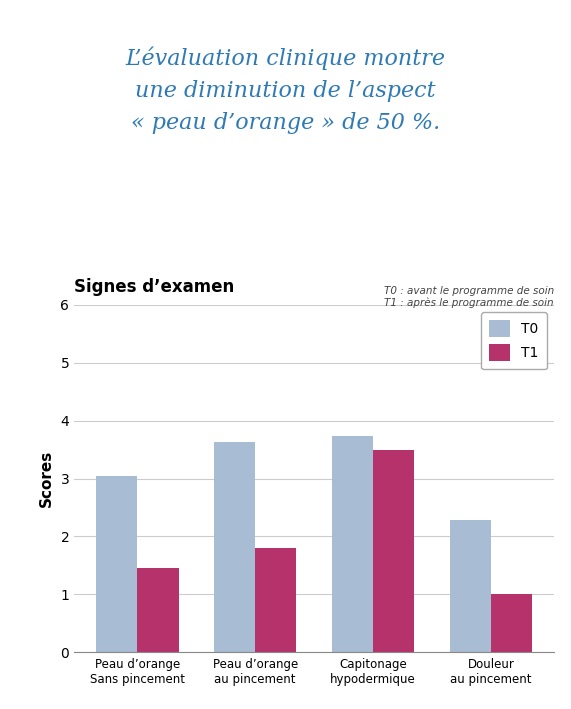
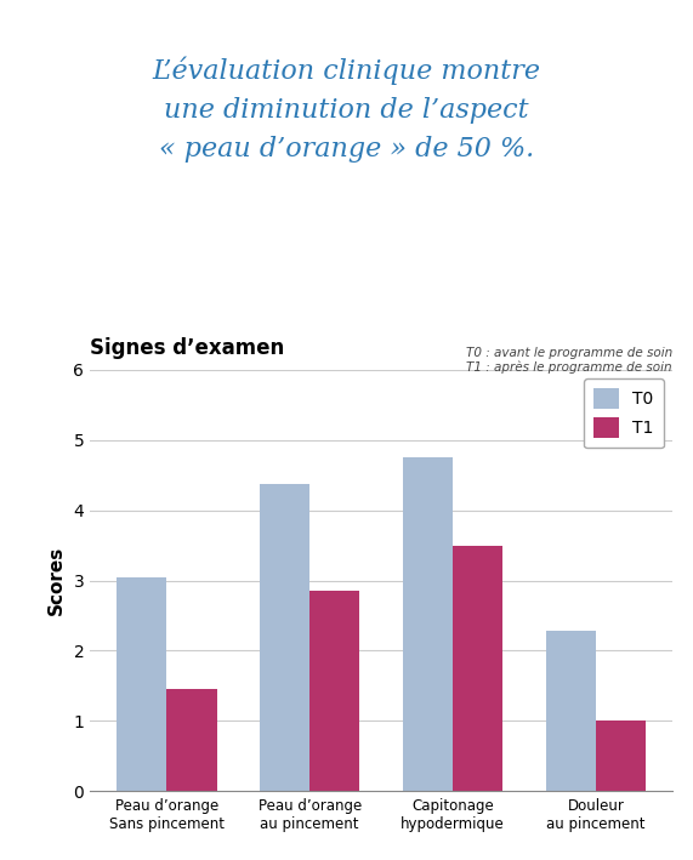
T0/Peau d’orange au pincement: 3.64 -> 4.38
T1/Peau d’orange au pincement: 1.80 -> 2.85
T0/Capitonage hypodermique: 3.74 -> 4.75
